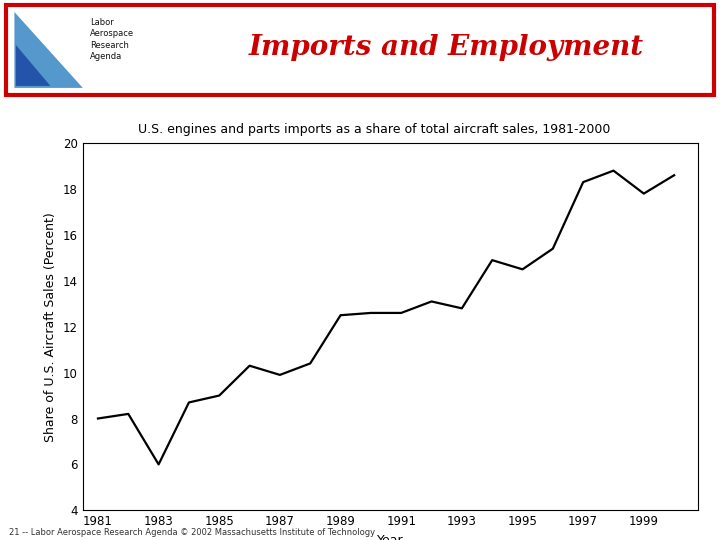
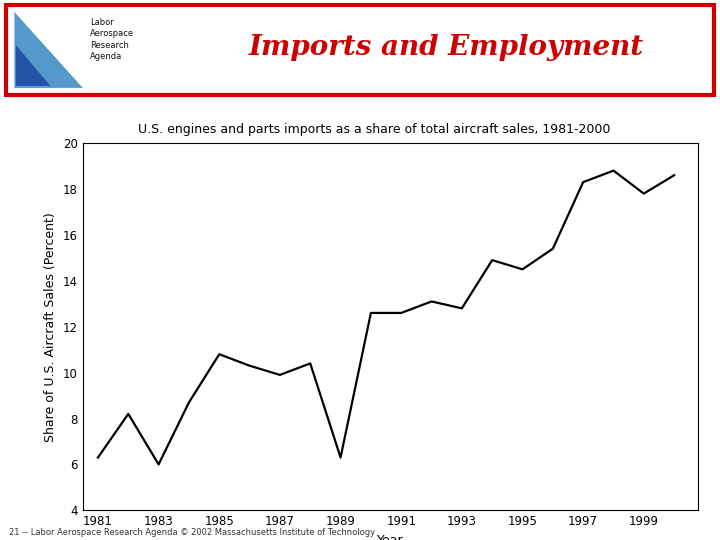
1981: 8.0 -> 6.3
1985: 9.0 -> 10.8
1989: 12.5 -> 6.3
